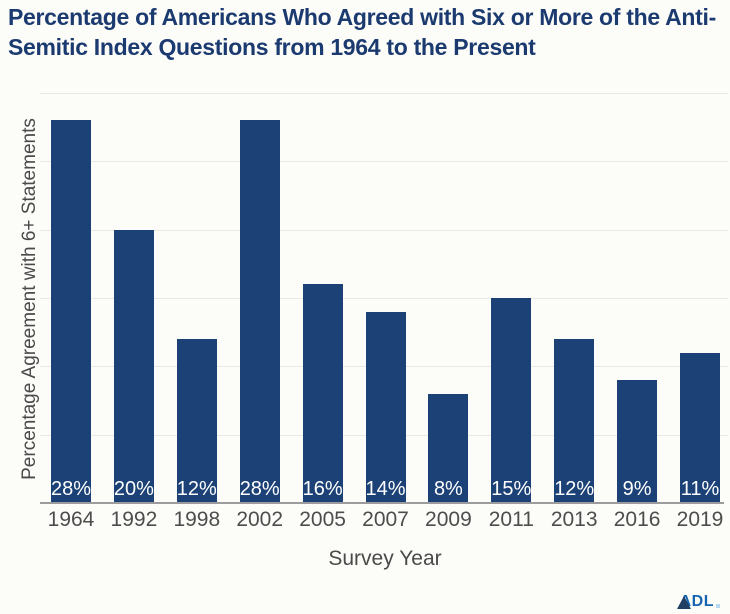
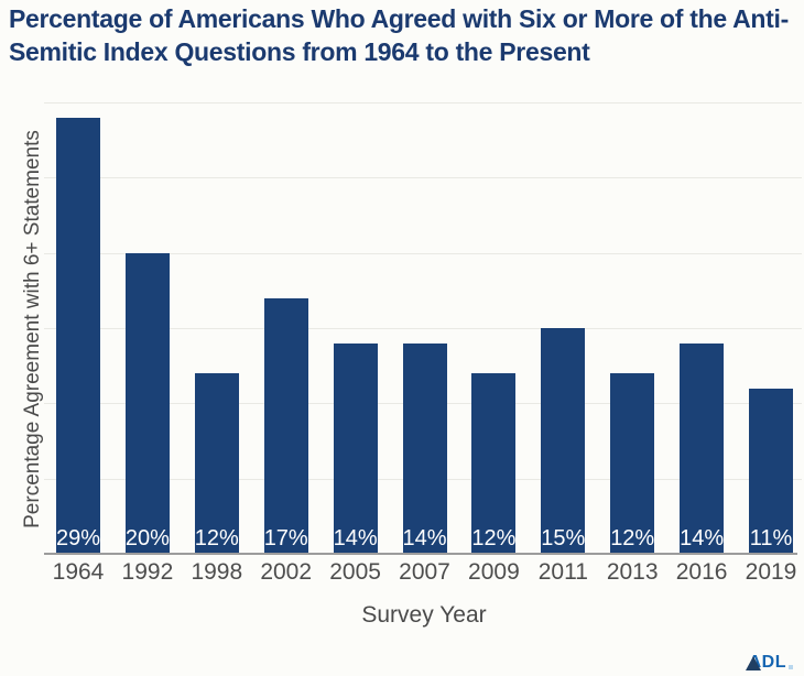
1964: 28% -> 29%
2002: 28% -> 17%
2005: 16% -> 14%
2009: 8% -> 12%
2016: 9% -> 14%
